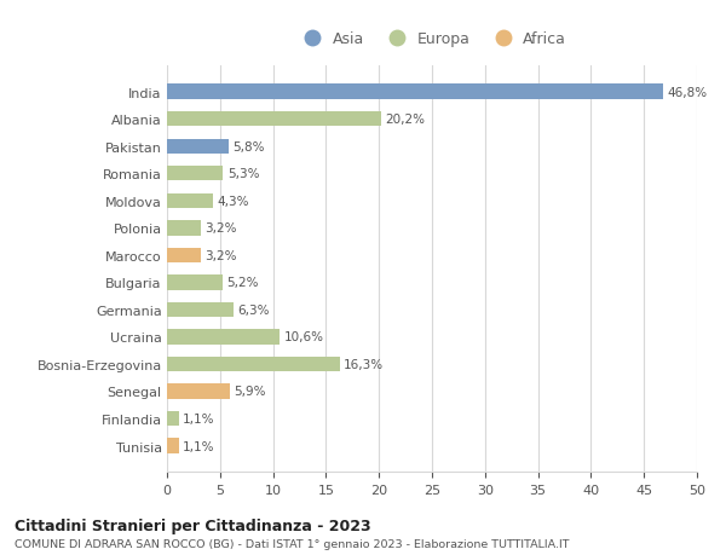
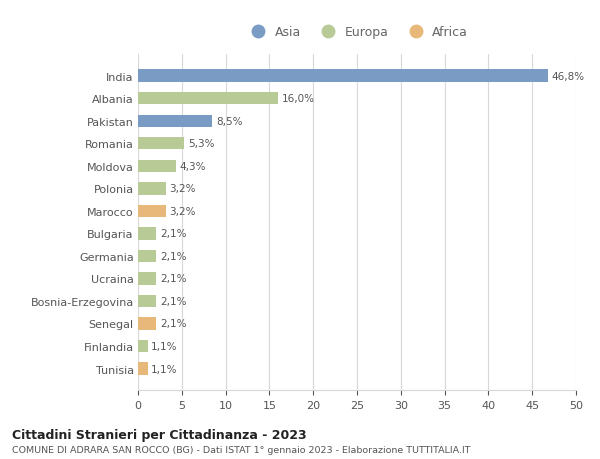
Albania: 20,2% -> 16,0%
Pakistan: 5,8% -> 8,5%
Bulgaria: 5,2% -> 2,1%
Germania: 6,3% -> 2,1%
Ucraina: 10,6% -> 2,1%
Bosnia-Erzegovina: 16,3% -> 2,1%
Senegal: 5,9% -> 2,1%
